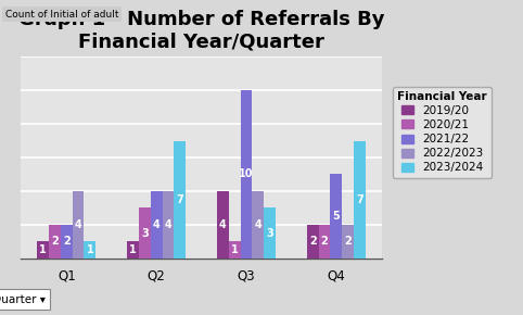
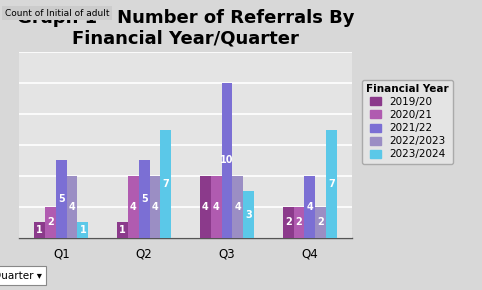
2021/22/Q1: 2 -> 5
2020/21/Q2: 3 -> 4
2021/22/Q2: 4 -> 5
2020/21/Q3: 1 -> 4
2021/22/Q4: 5 -> 4
